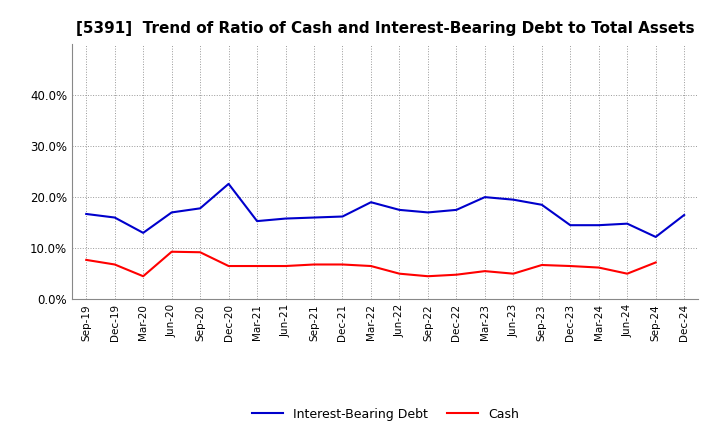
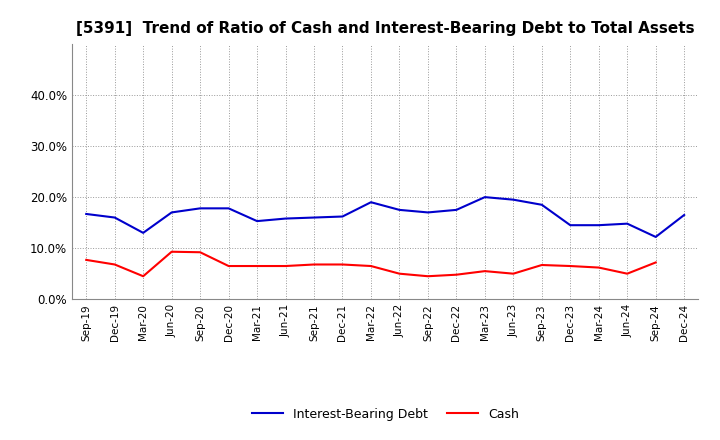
Interest-Bearing Debt/Dec-20: 22.6% -> 17.8%
